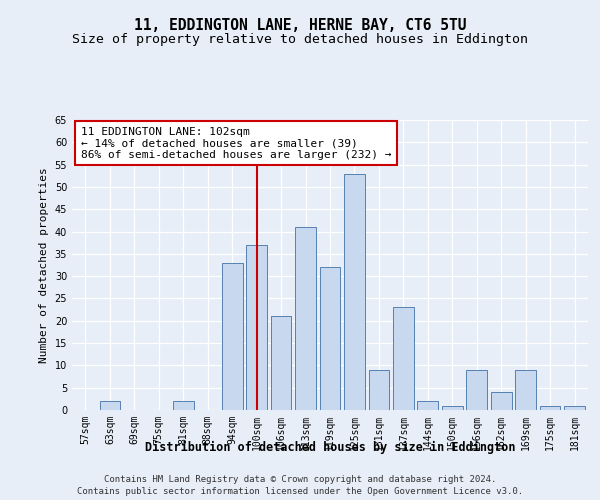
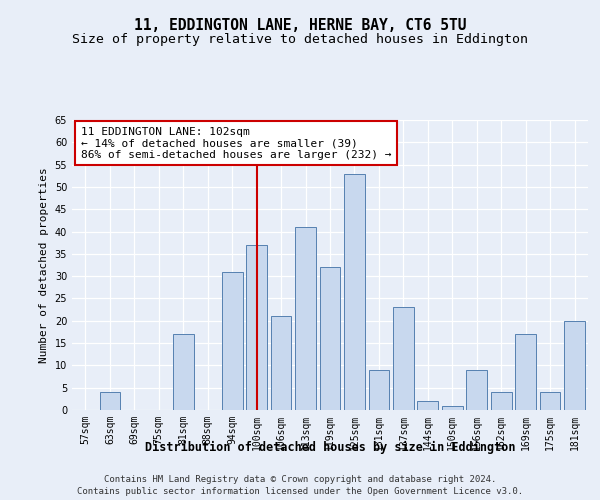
63sqm: 2 -> 4
81sqm: 2 -> 17
94sqm: 33 -> 31
169sqm: 9 -> 17
175sqm: 1 -> 4
181sqm: 1 -> 20
